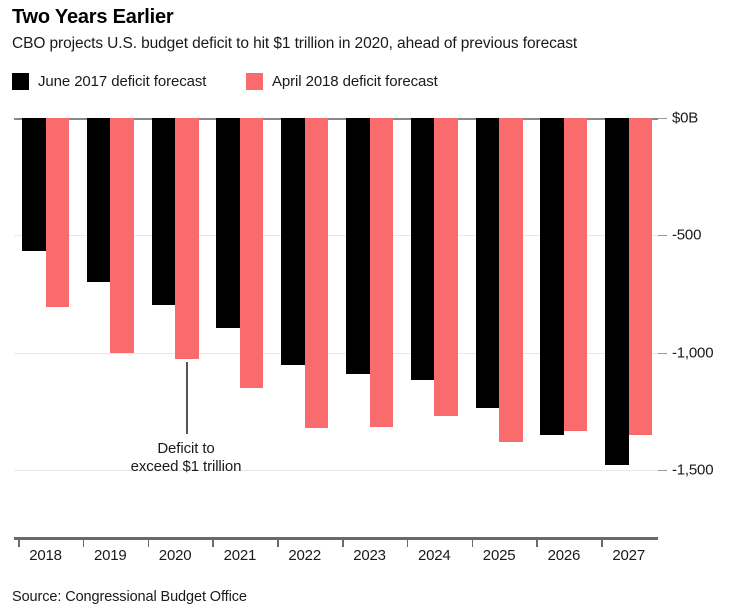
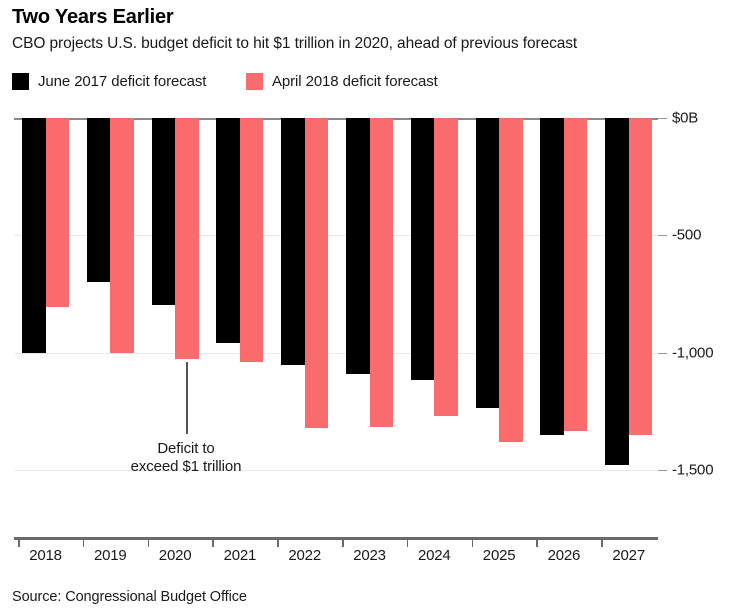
June 2017 deficit forecast/2018: -$560B -> -$1000B
June 2017 deficit forecast/2021: -$900B -> -$960B
April 2018 deficit forecast/2021: -$1150B -> -$1040B
